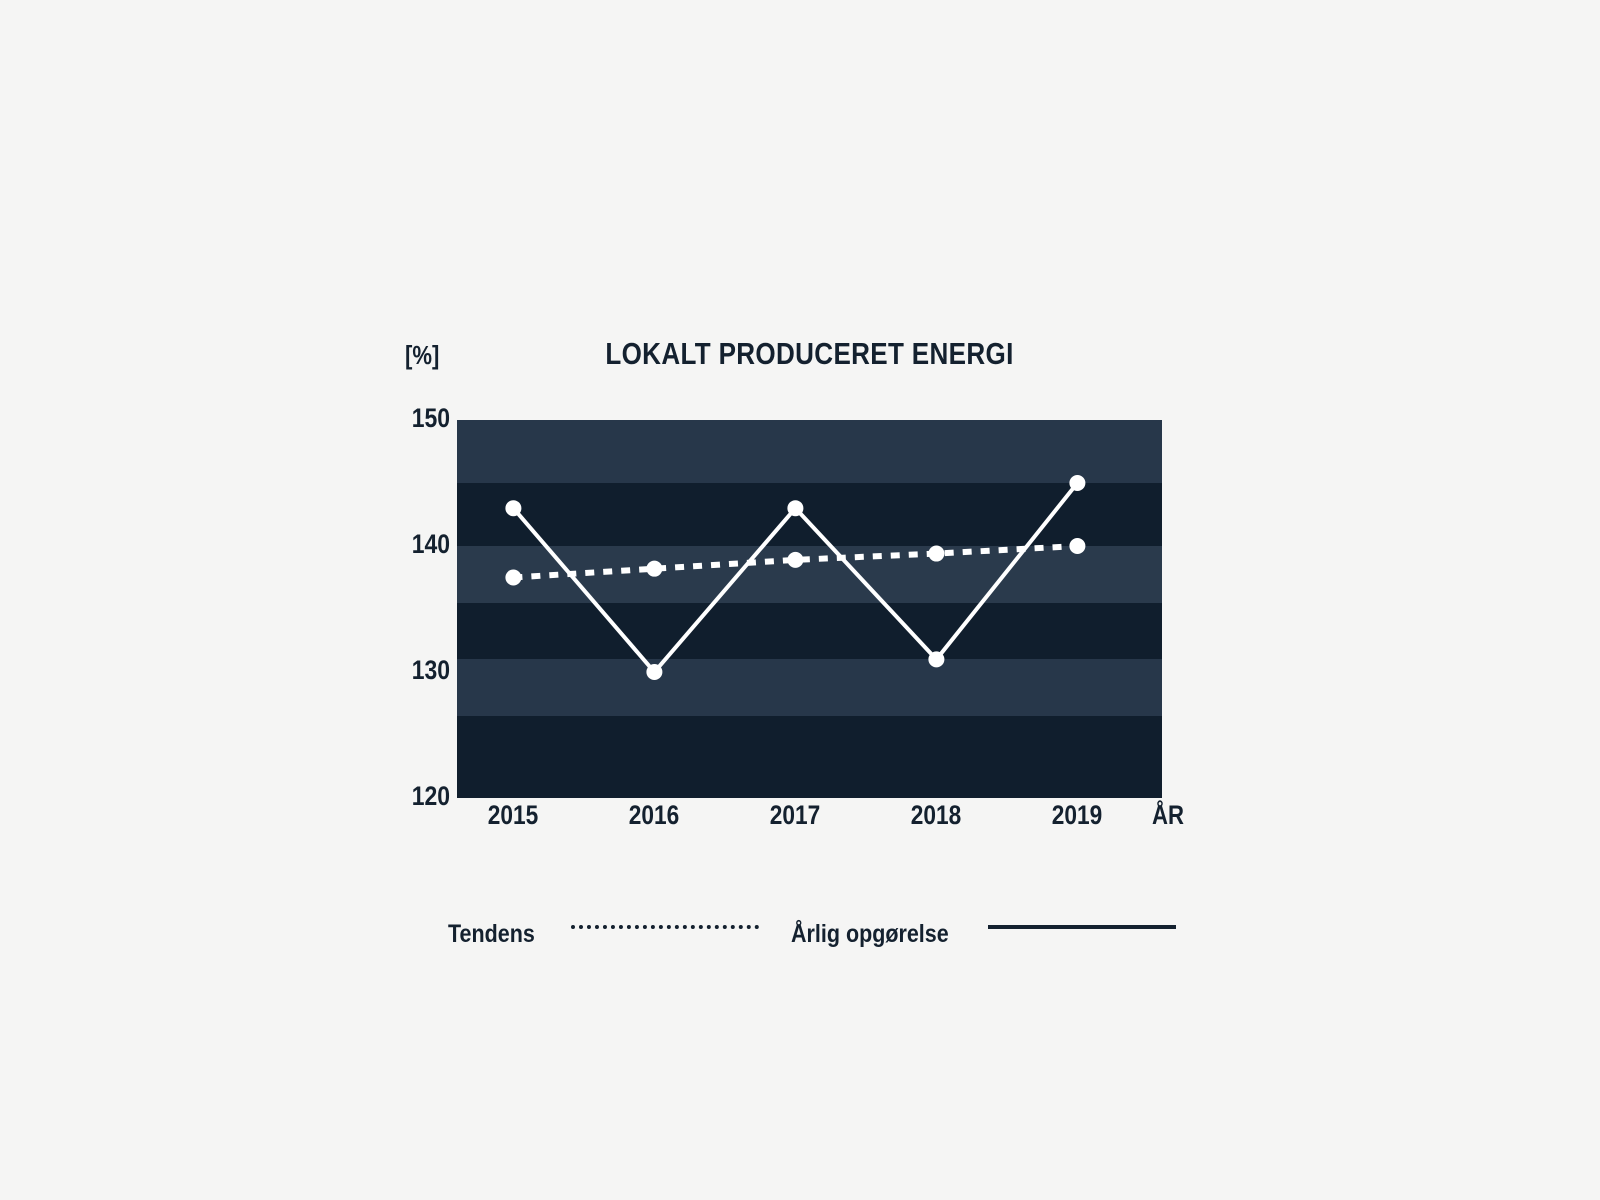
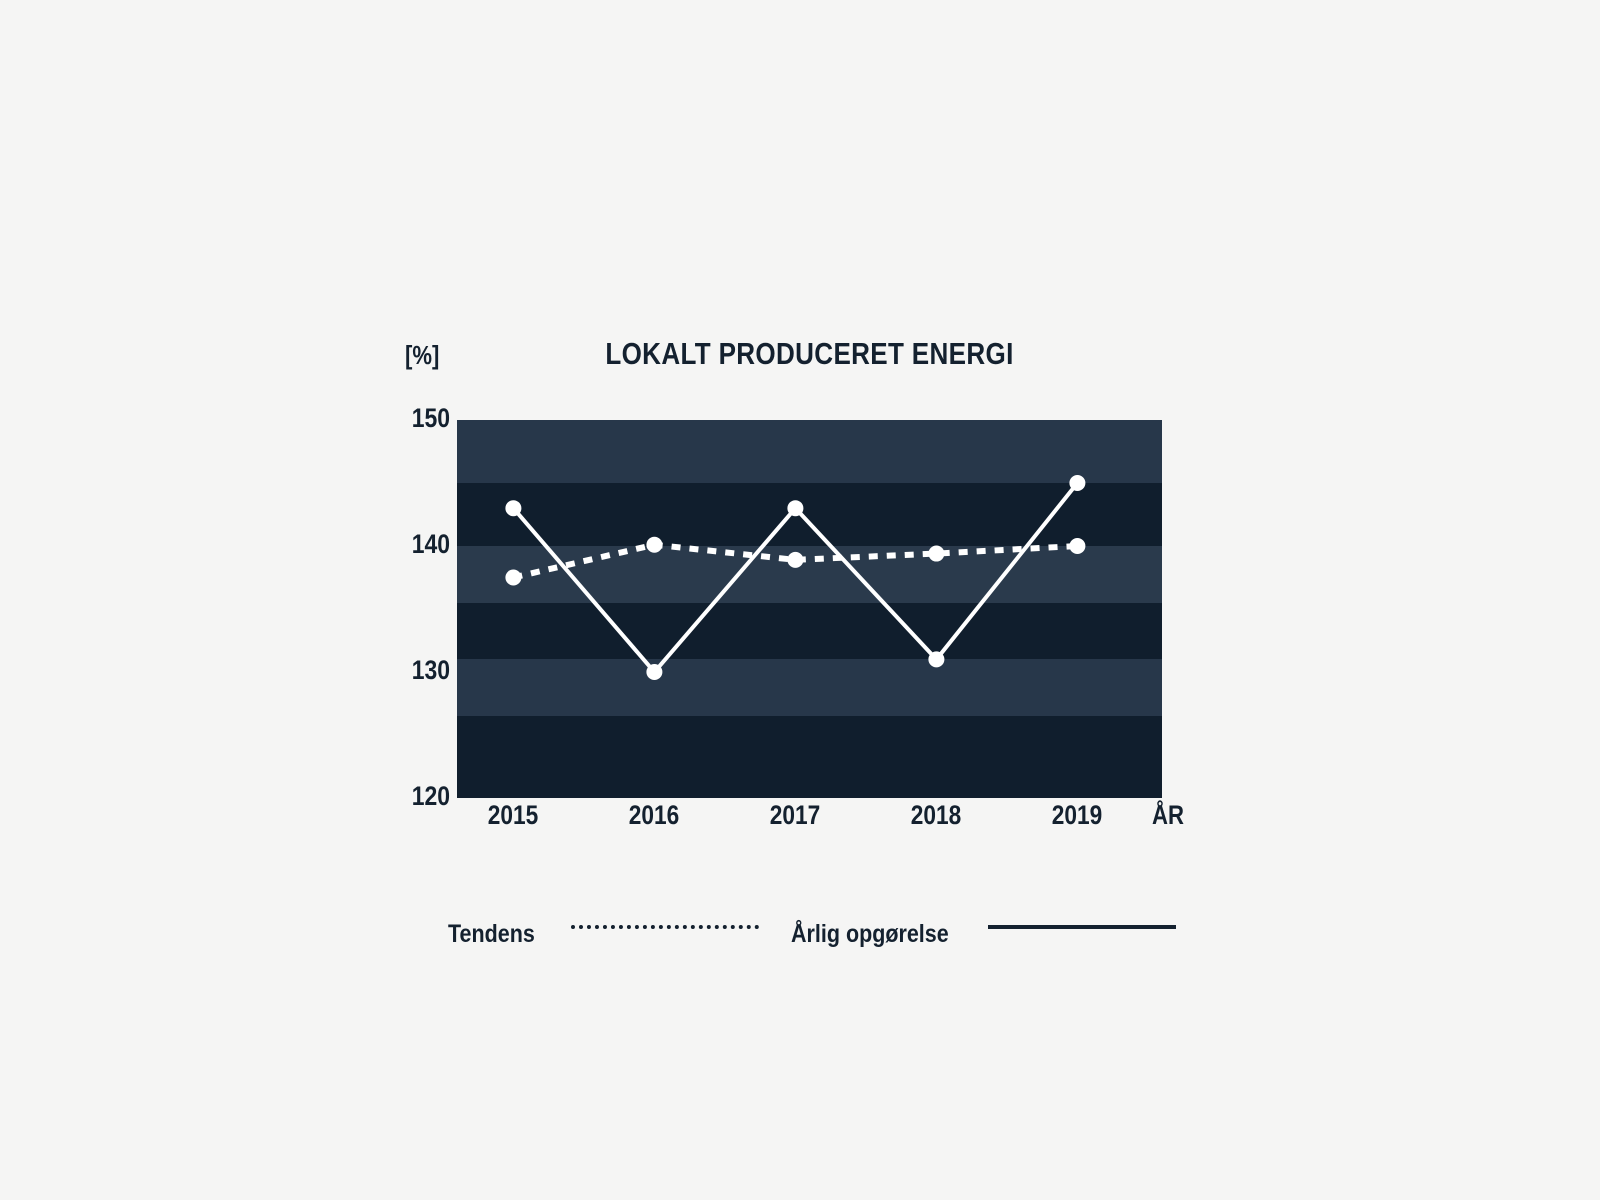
Tendens/2016: 138.2 -> 140.1
